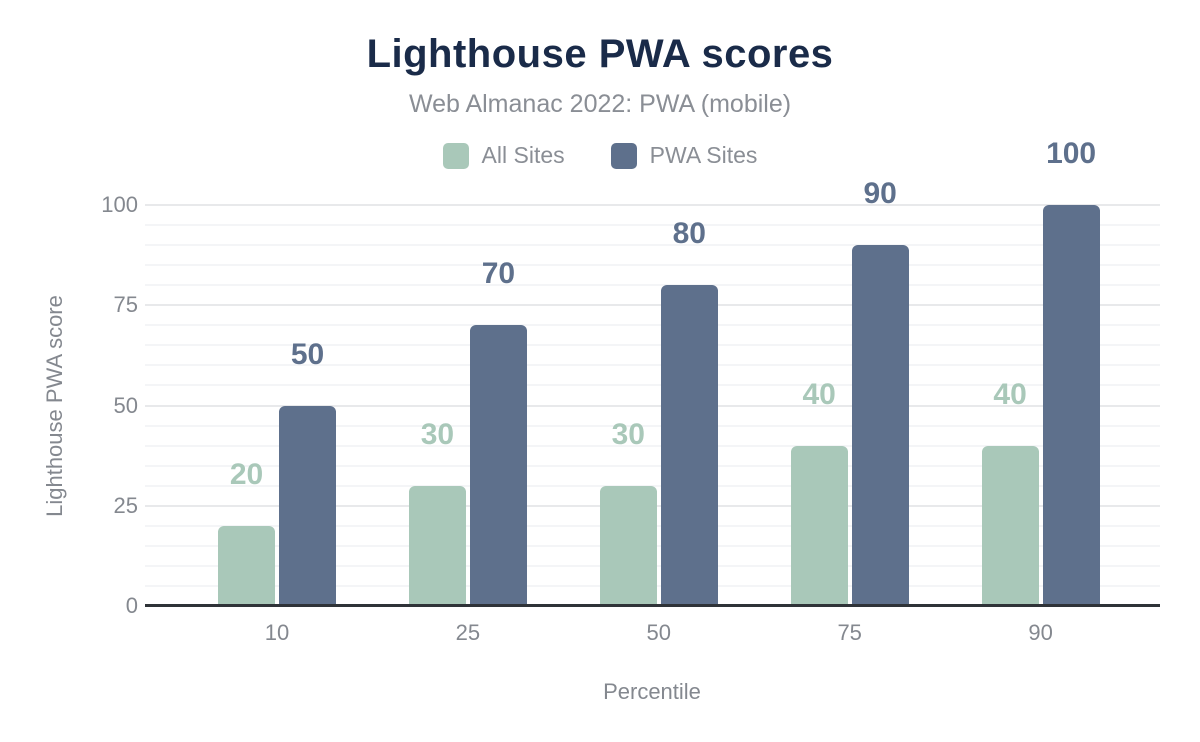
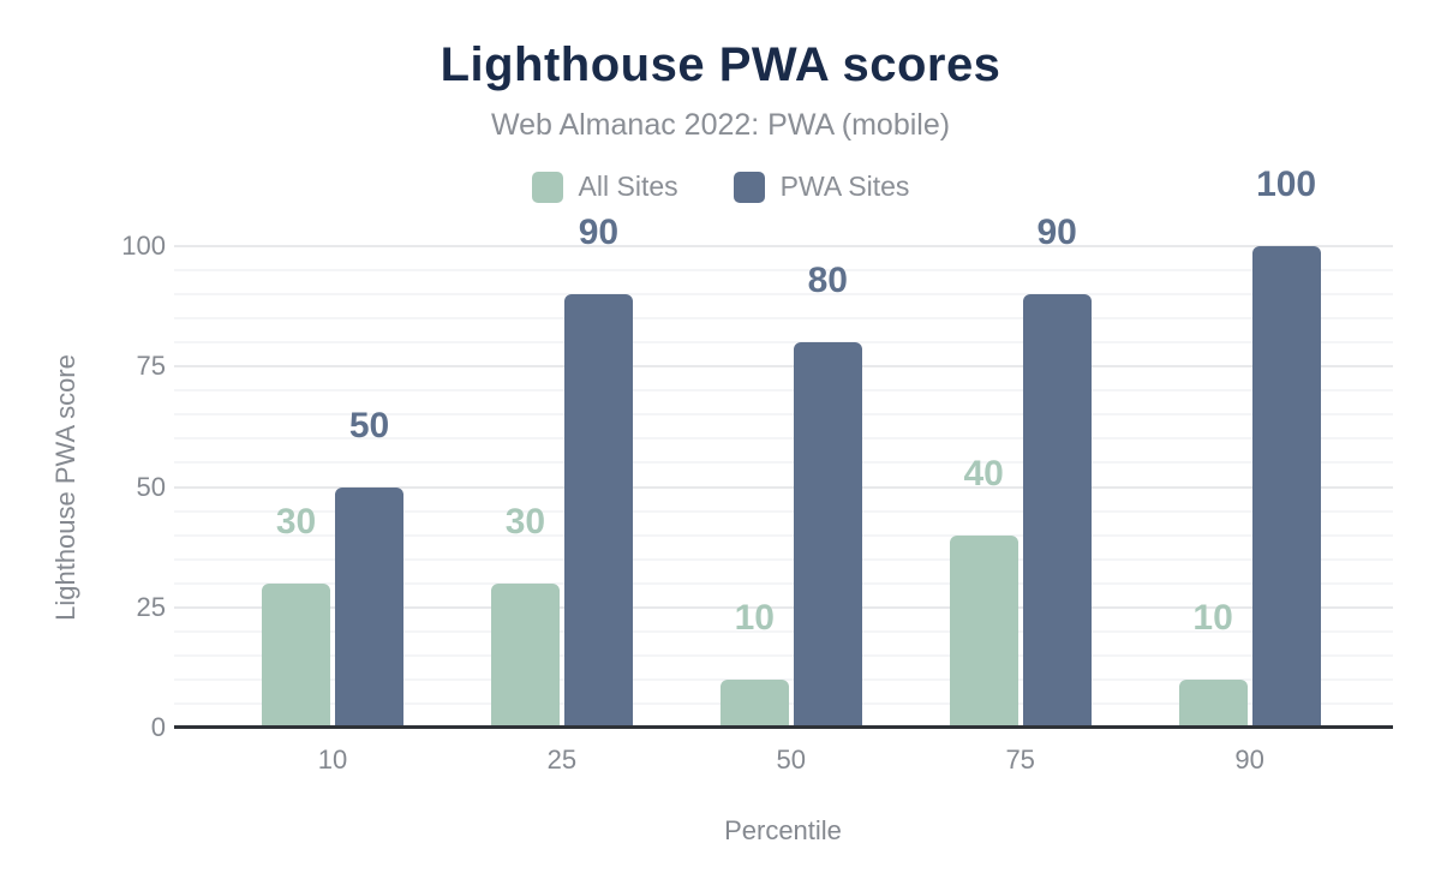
All Sites/10: 20 -> 30
PWA Sites/25: 70 -> 90
All Sites/50: 30 -> 10
All Sites/90: 40 -> 10
